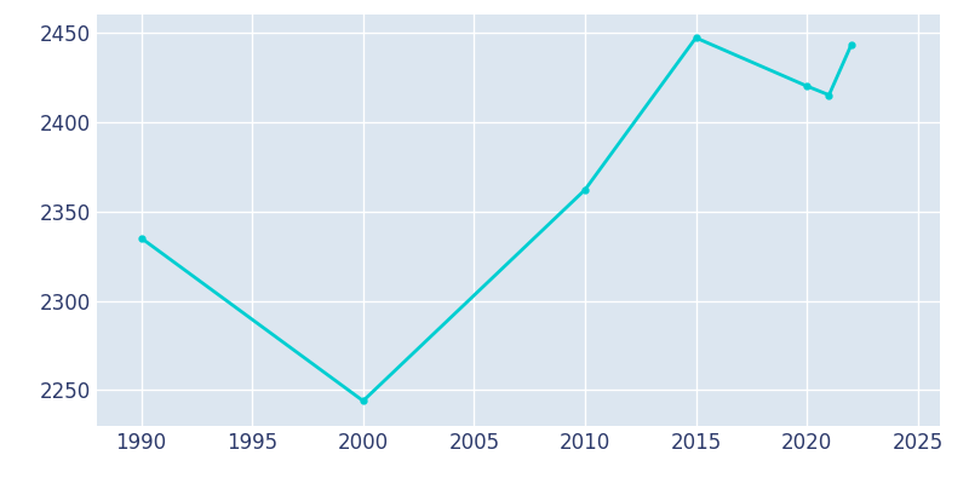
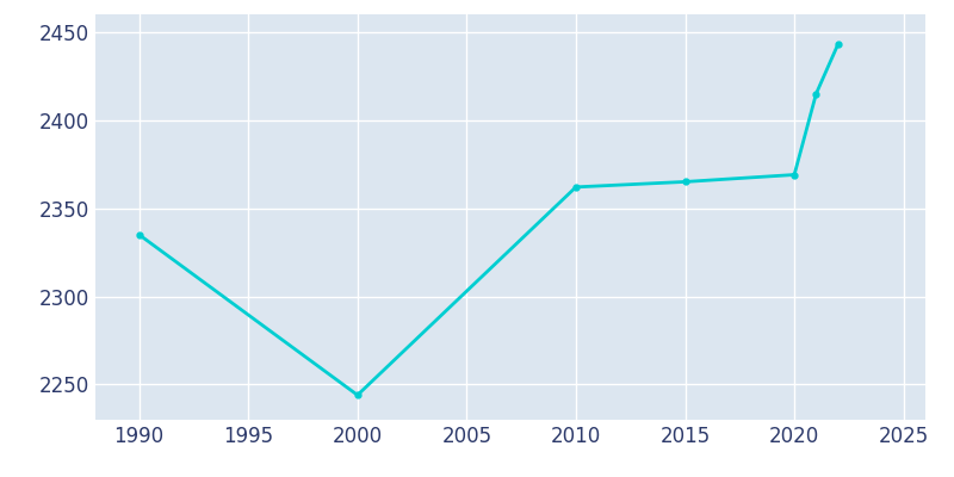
2015: 2447 -> 2365
2020: 2420 -> 2369
